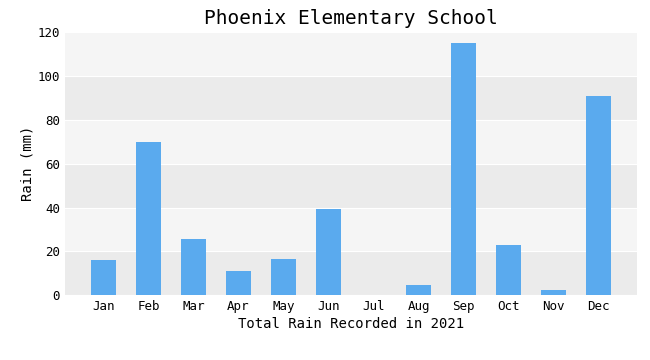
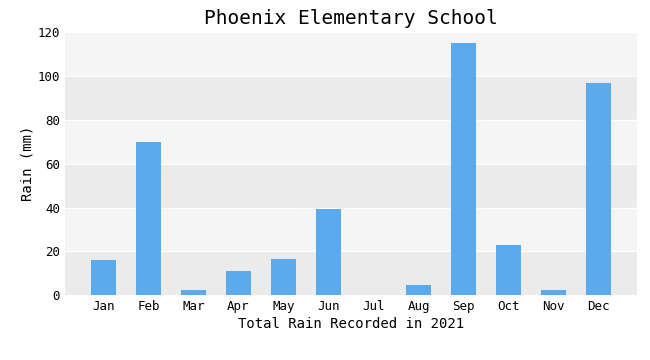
Mar: 25.5 -> 2.5
Dec: 91.0 -> 97.0
